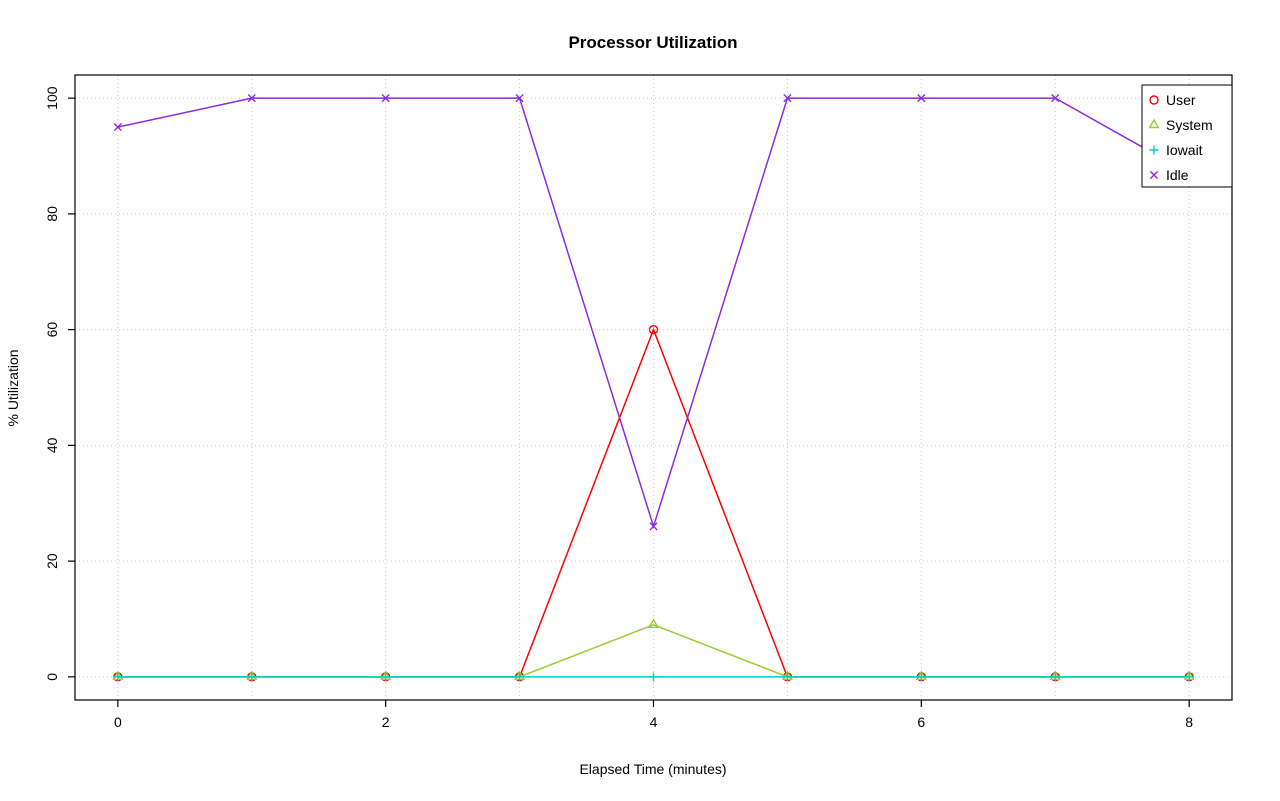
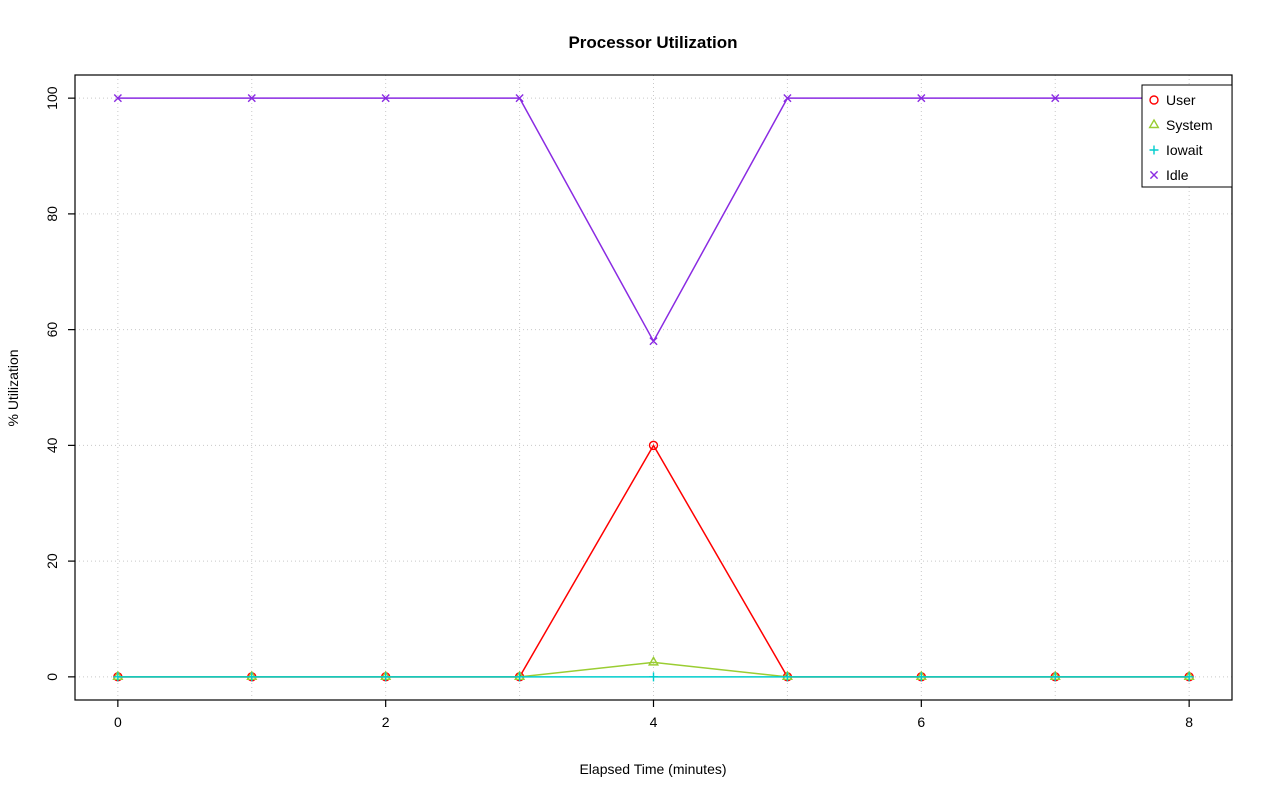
Idle/0: 95 -> 100
User/4: 60 -> 40
System/4: 9 -> 2
Idle/4: 26 -> 58
Idle/8: 87 -> 100
